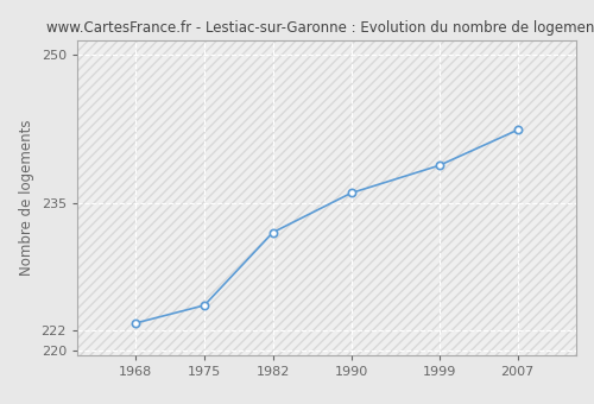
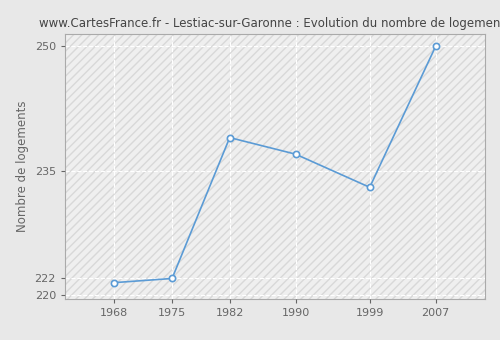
1968: 222.8 -> 221.5
1975: 224.6 -> 222.0
1982: 232.0 -> 239.0
1990: 236.0 -> 237.0
1999: 238.8 -> 233.0
2007: 242.4 -> 250.0
